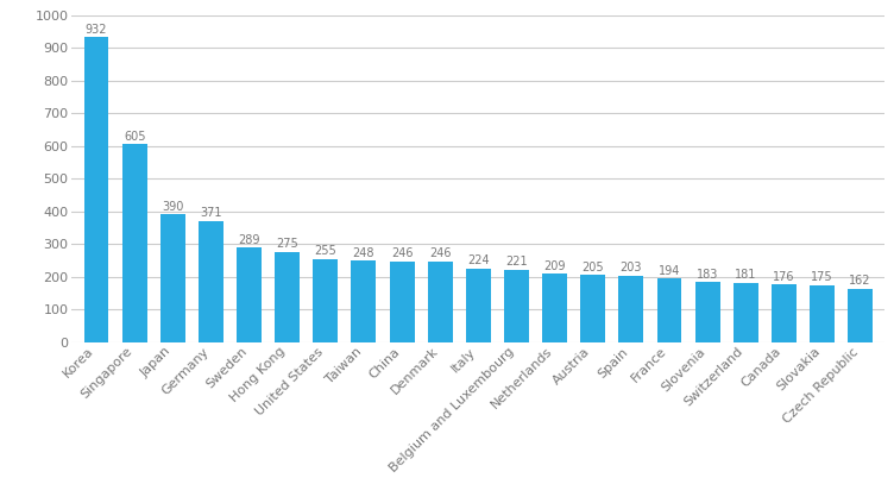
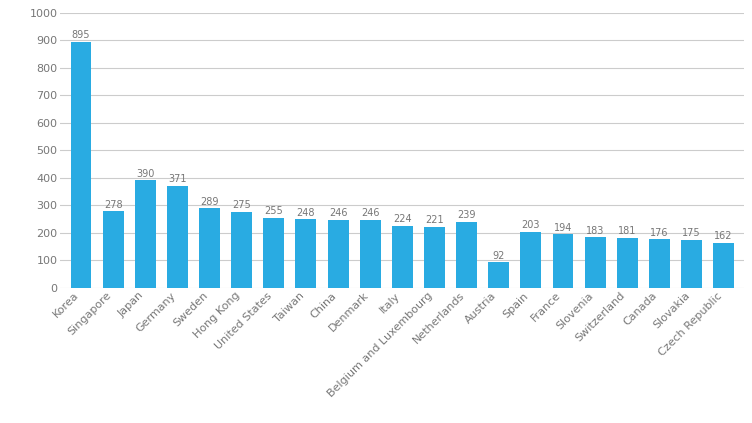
Korea: 932 -> 895
Singapore: 605 -> 278
Netherlands: 209 -> 239
Austria: 205 -> 92
